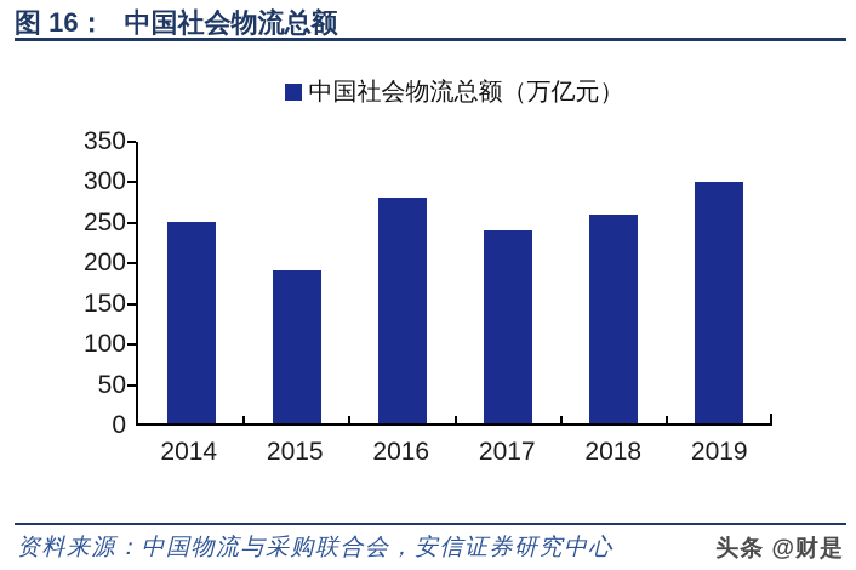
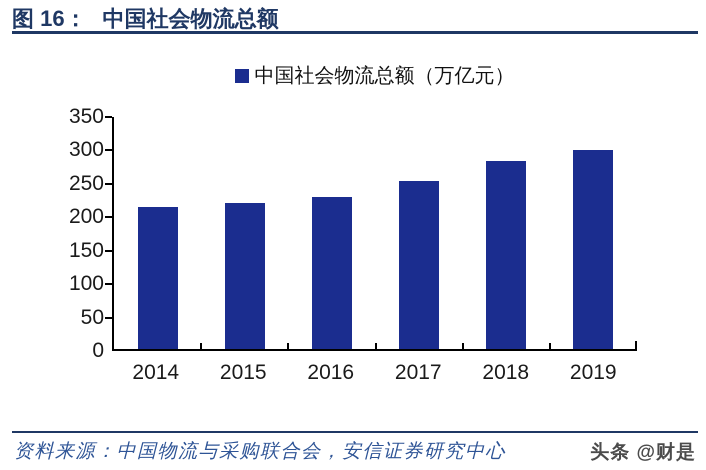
2014: 250 -> 220
2015: 190 -> 220
2016: 280 -> 230
2017: 240 -> 250
2018: 260 -> 280
